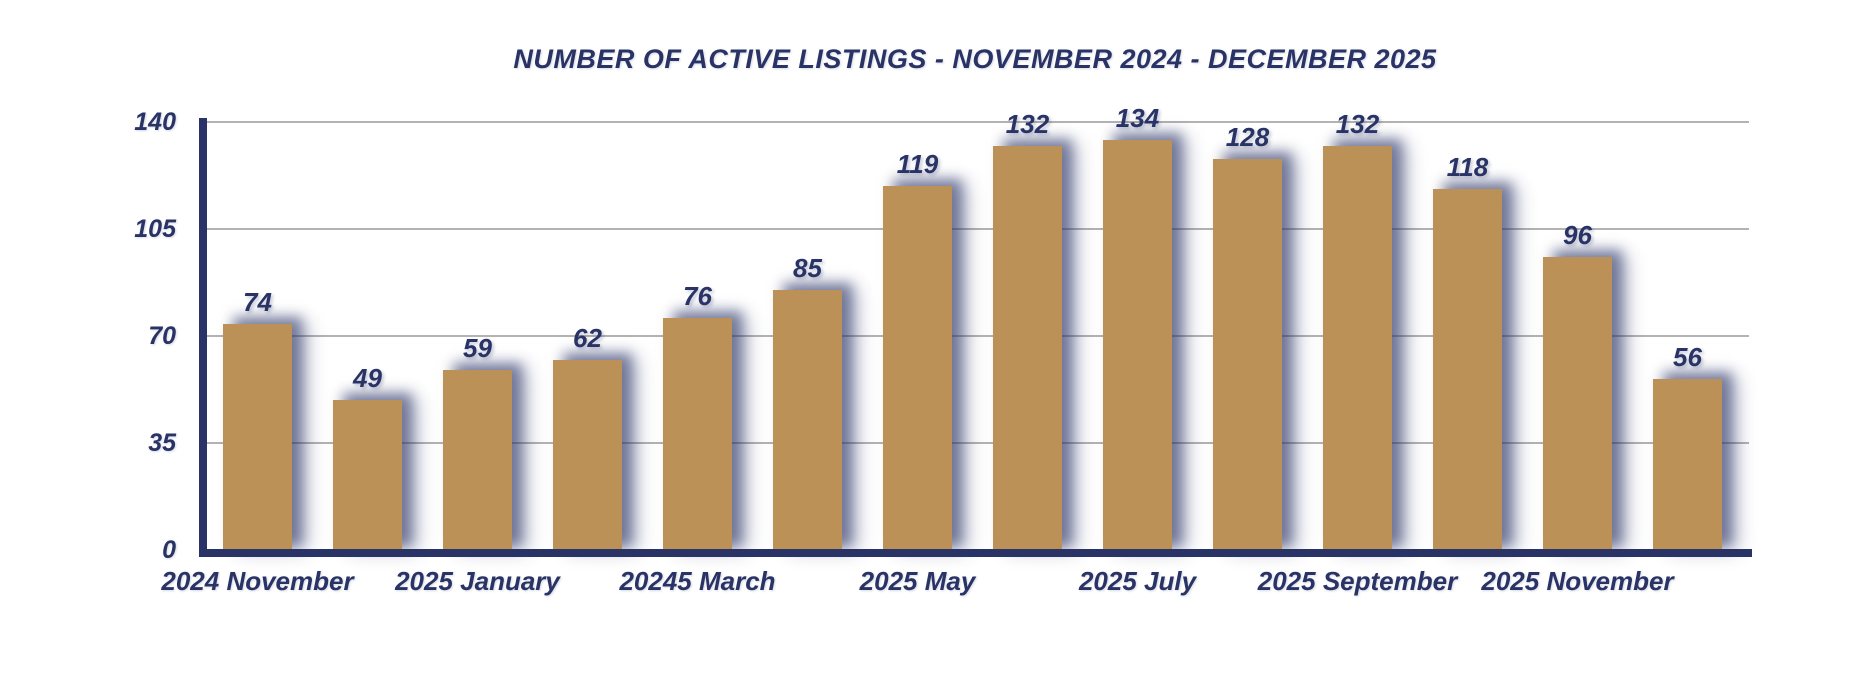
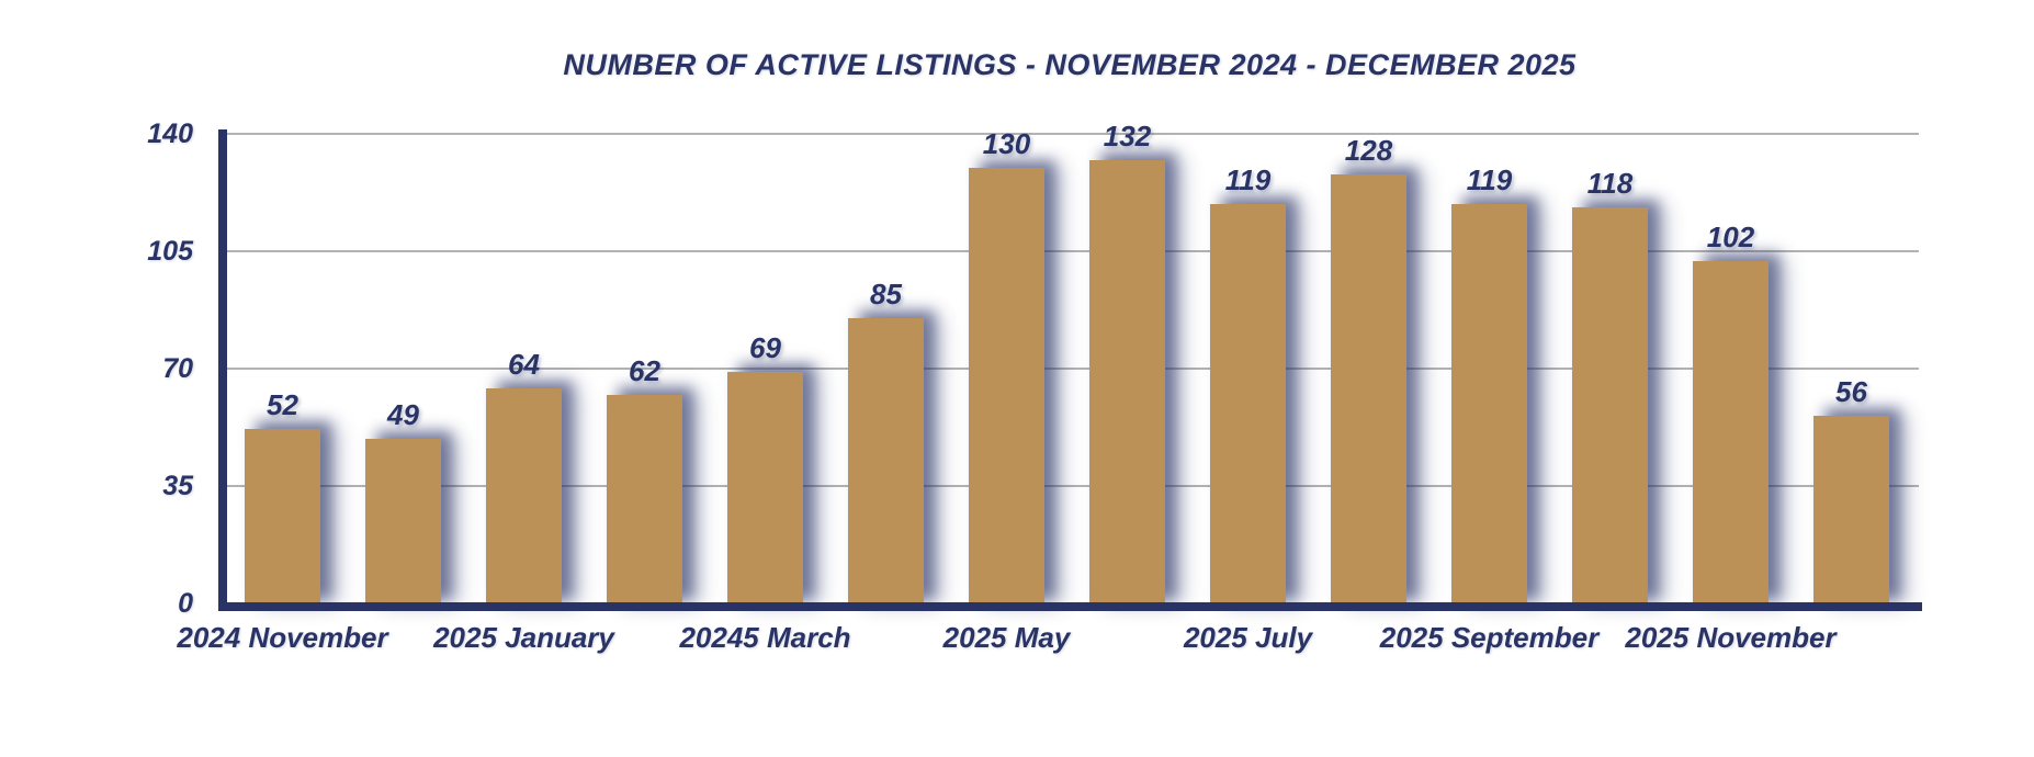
2024 November: 74 -> 52
2025 January: 59 -> 64
20245 March: 76 -> 69
2025 May: 119 -> 130
2025 July: 134 -> 119
2025 September: 132 -> 119
2025 November: 96 -> 102
